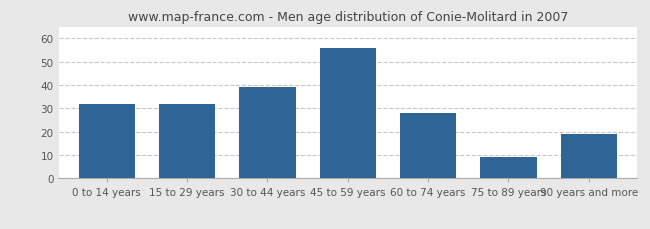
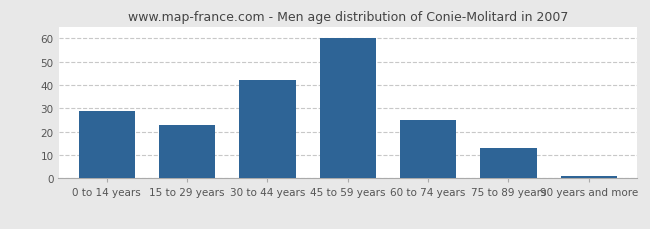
0 to 14 years: 32 -> 29
15 to 29 years: 32 -> 23
30 to 44 years: 39 -> 42
45 to 59 years: 56 -> 60
60 to 74 years: 28 -> 25
75 to 89 years: 9 -> 13
90 years and more: 19 -> 1
